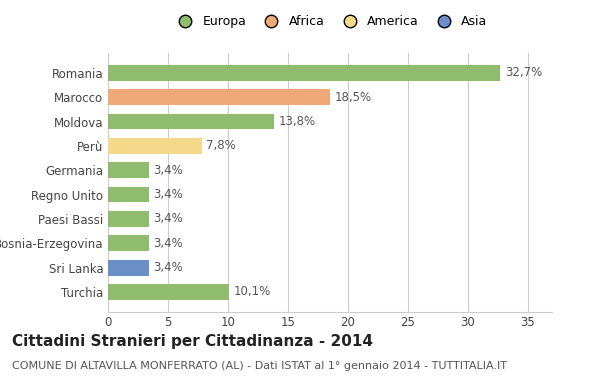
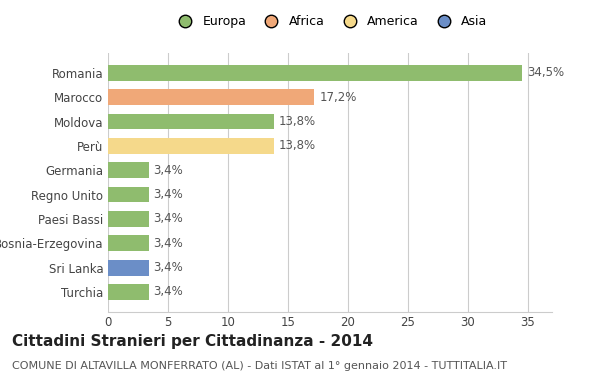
Romania: 32,7% -> 34,5%
Marocco: 18,5% -> 17,2%
Perù: 7,8% -> 13,8%
Turchia: 10,1% -> 3,4%
